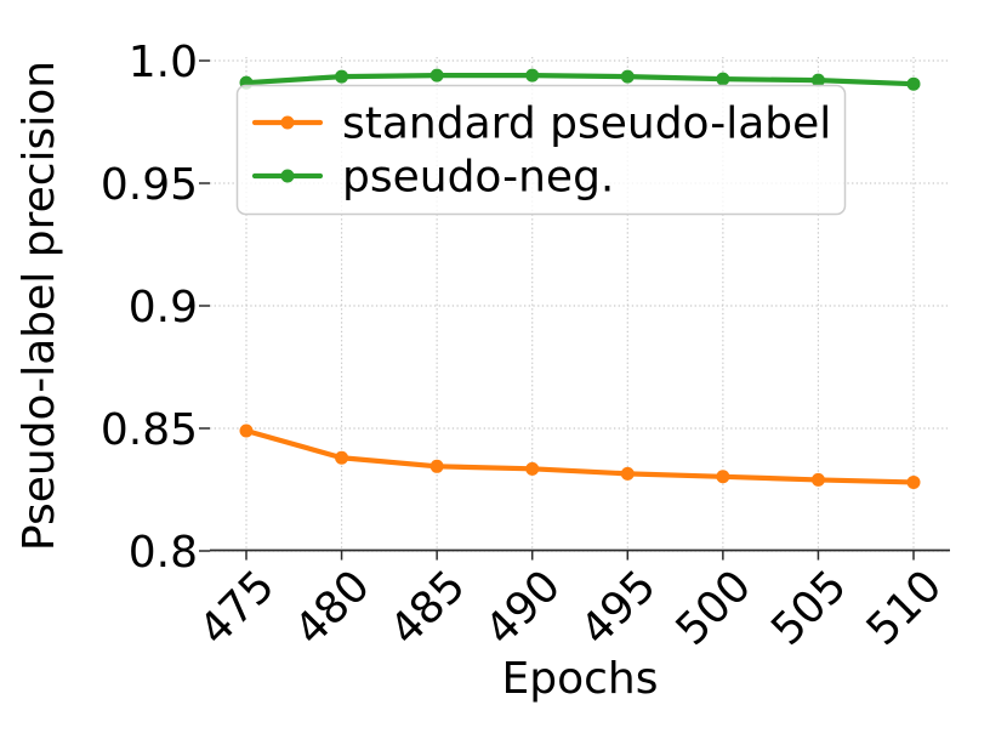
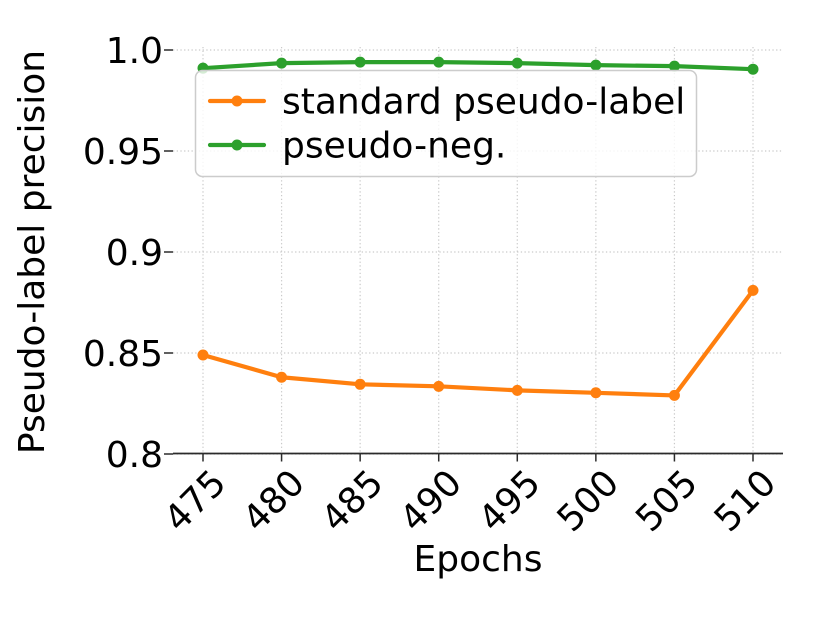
standard pseudo-label/510: 0.828 -> 0.881
